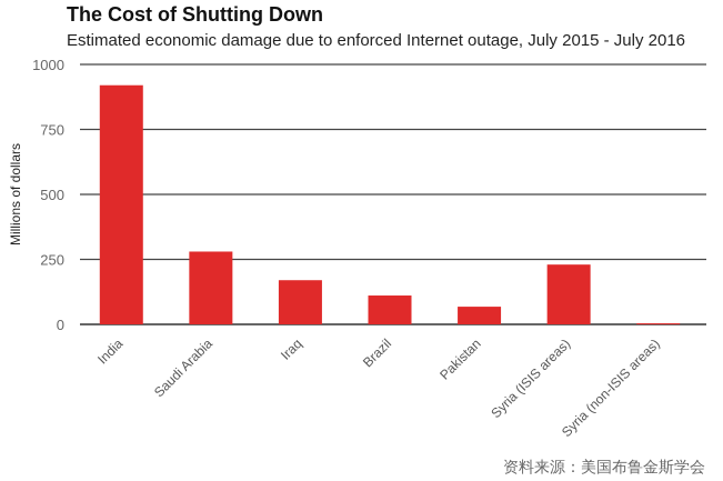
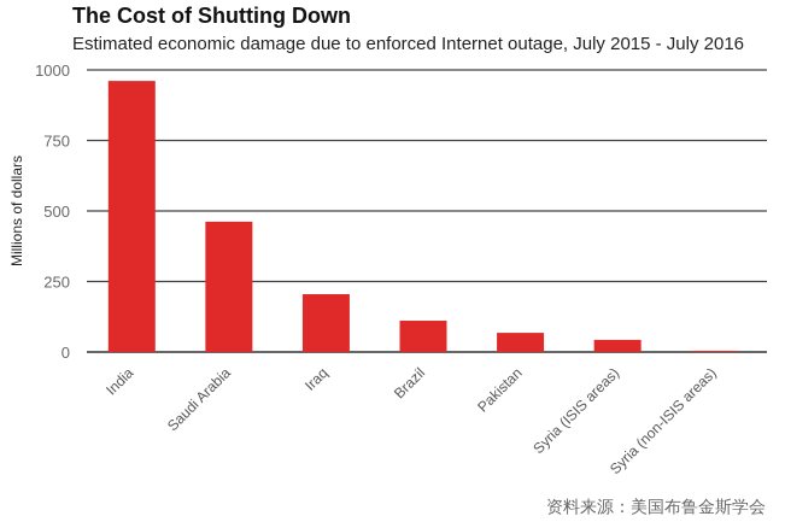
India: 920 -> 960
Saudi Arabia: 280 -> 460
Iraq: 170 -> 200
Syria (ISIS areas): 230 -> 40
